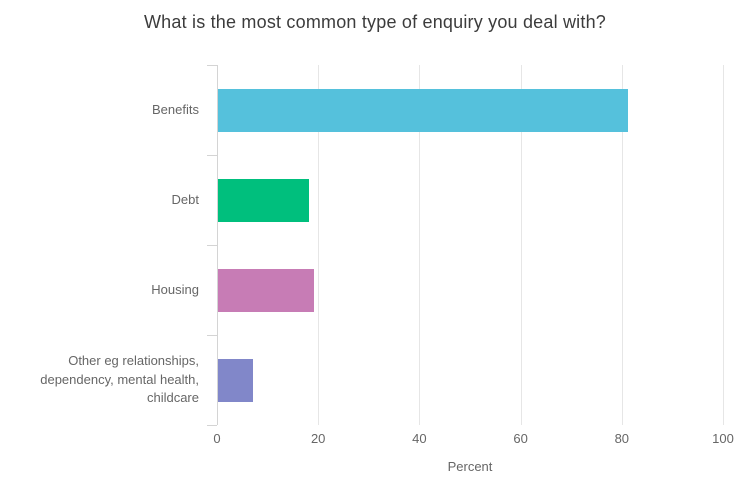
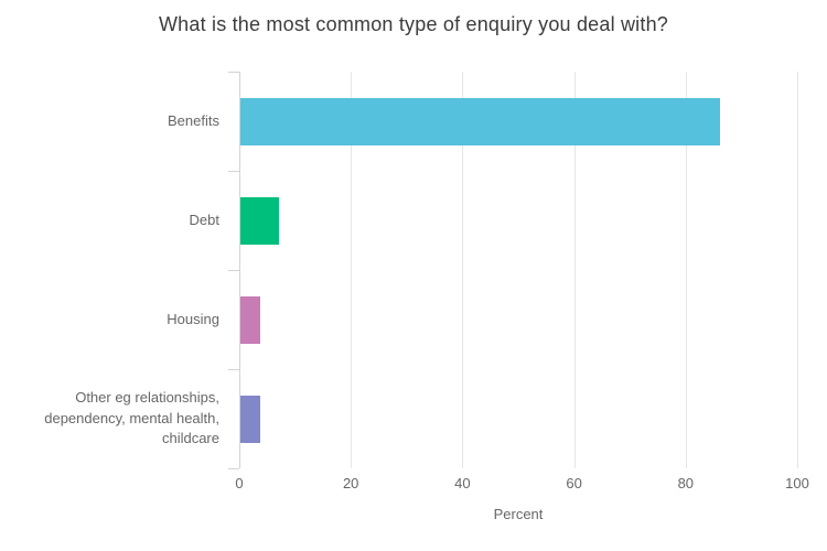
Benefits: 81 -> 86
Debt: 18 -> 7
Housing: 19 -> 4
Other eg relationships, dependency, mental health, childcare: 7 -> 4
